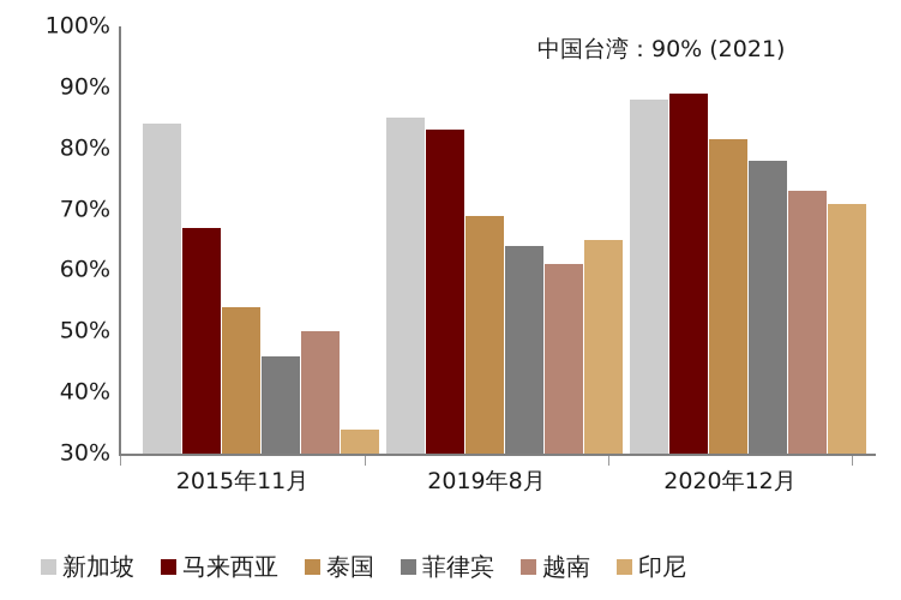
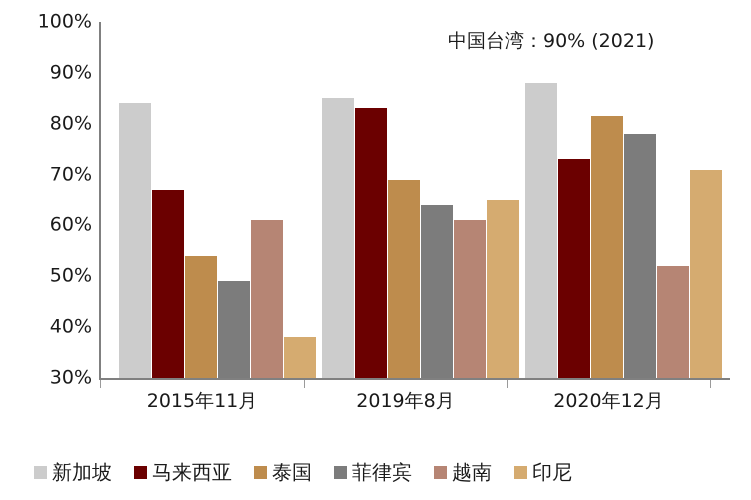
菲律宾/2015年11月: 46% -> 49%
越南/2015年11月: 50% -> 61%
印尼/2015年11月: 34% -> 38%
马来西亚/2020年12月: 89% -> 73%
越南/2020年12月: 73% -> 52%
